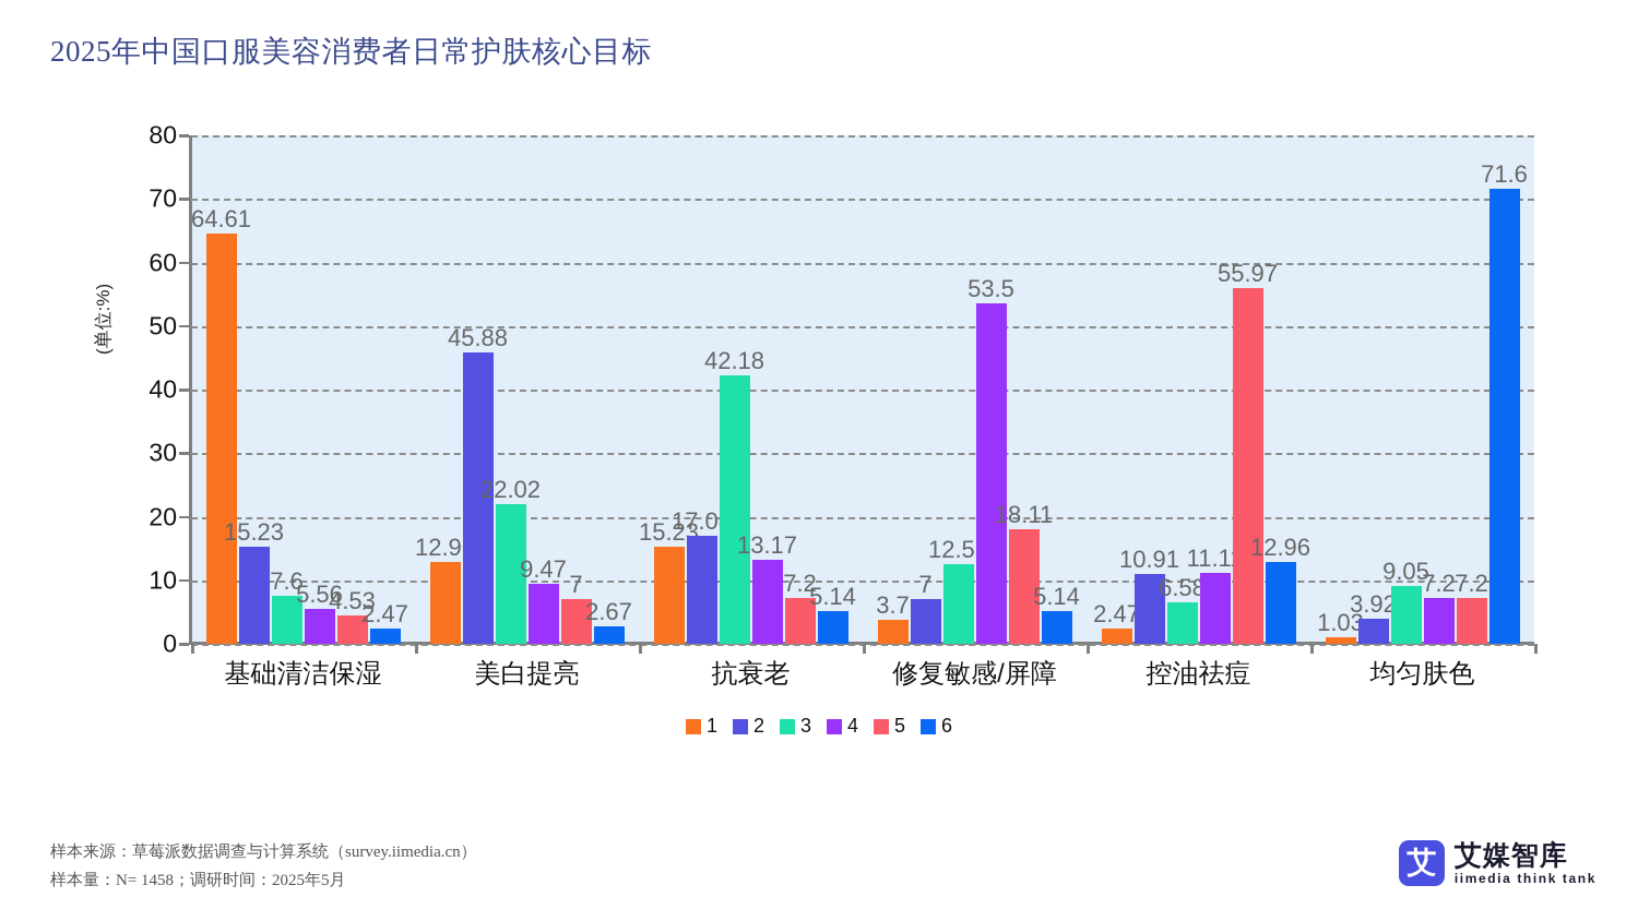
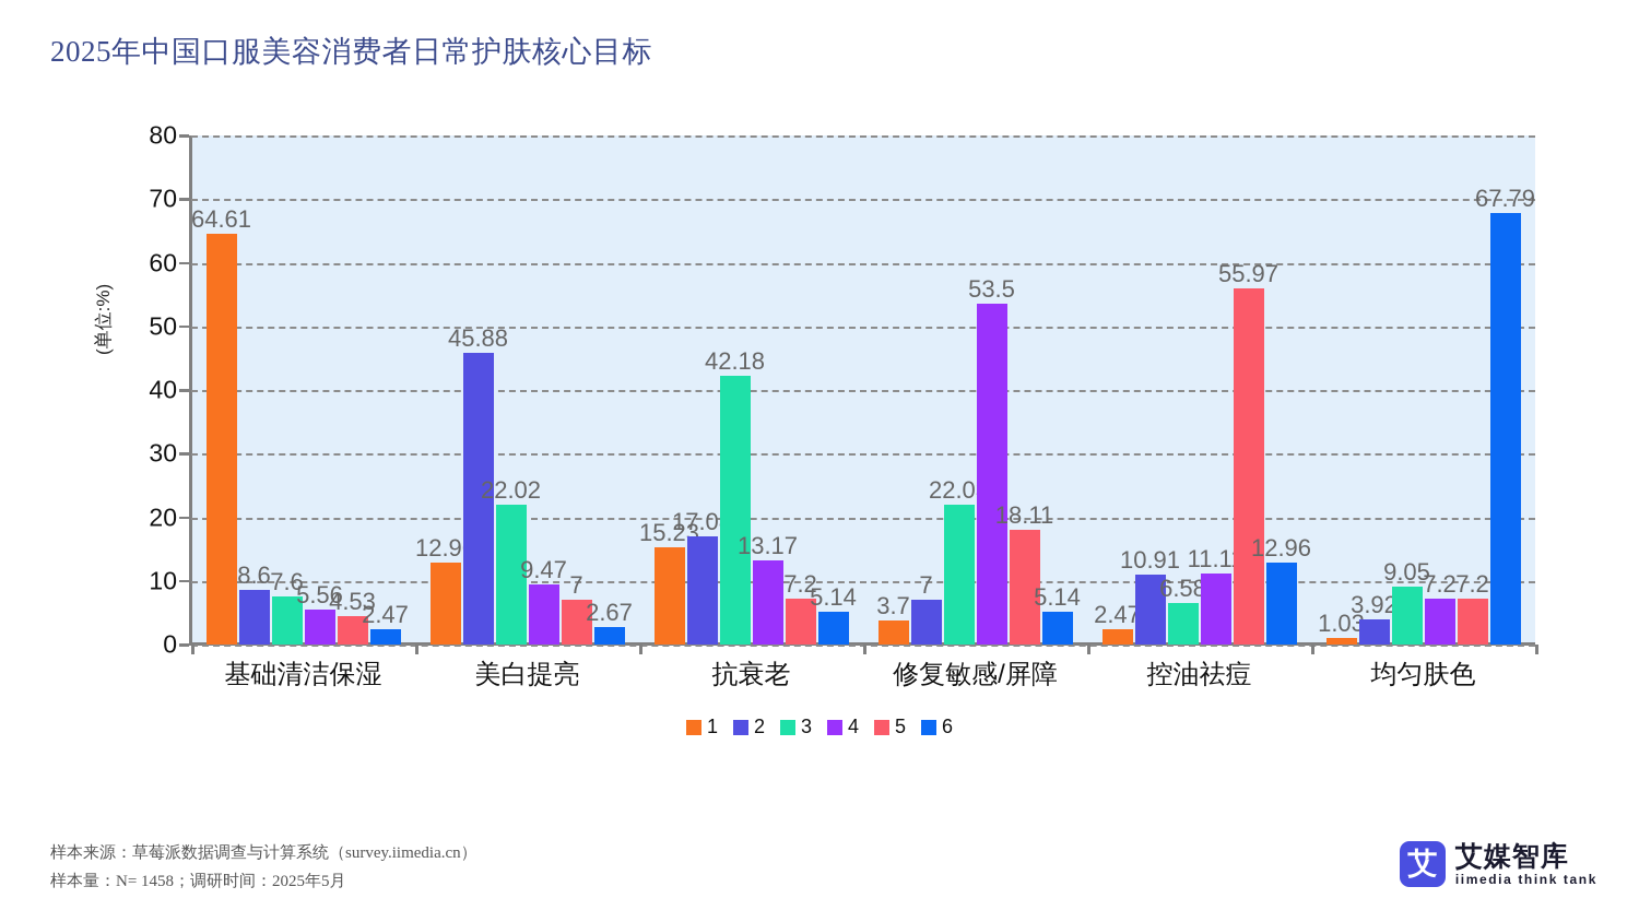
2/基础清洁保湿: 15.23 -> 8.6
3/修复敏感/屏障: 12.55 -> 22.03
6/均匀肤色: 71.6 -> 67.79
